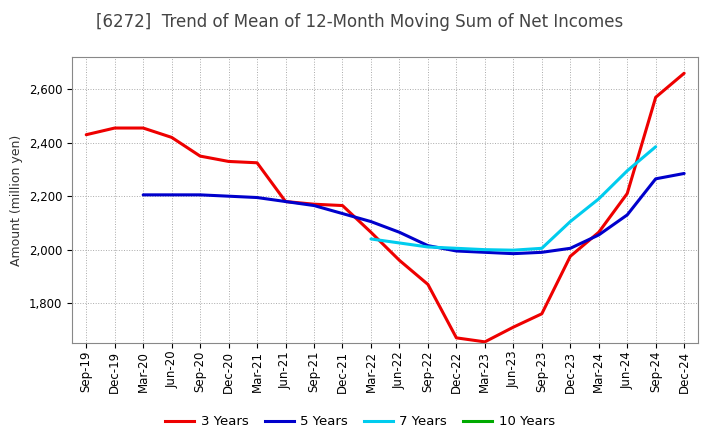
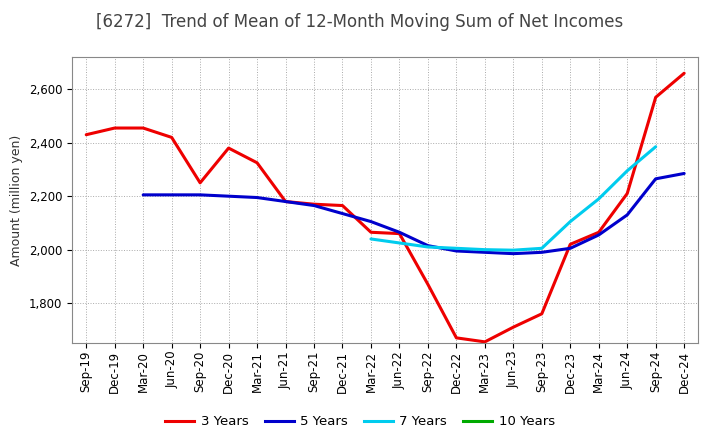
3 Years/Sep-20: 2,350 -> 2,250
3 Years/Dec-20: 2,330 -> 2,380
3 Years/Jun-22: 1,960 -> 2,060
3 Years/Dec-23: 1,975 -> 2,020
